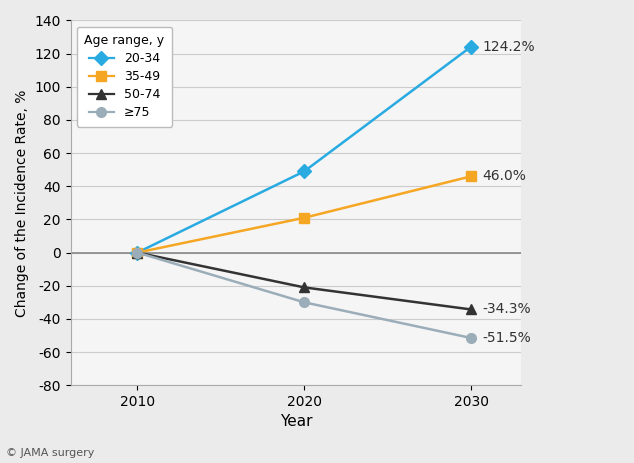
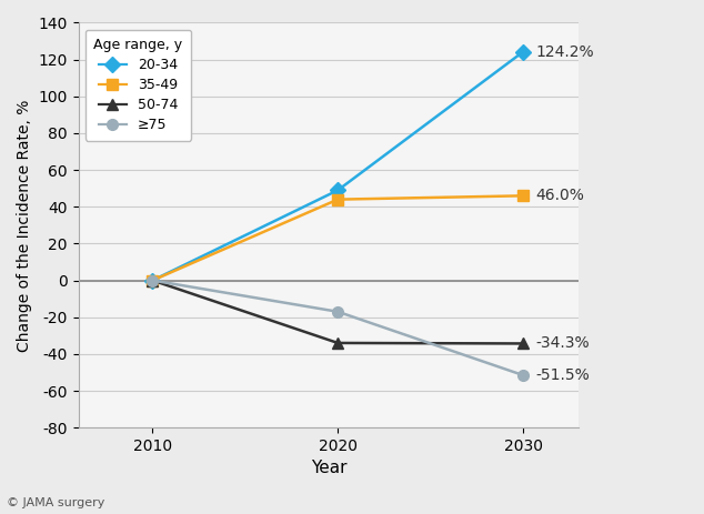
35-49/2020: 21 -> 44
50-74/2020: -21 -> -34
≥75/2020: -30 -> -17
